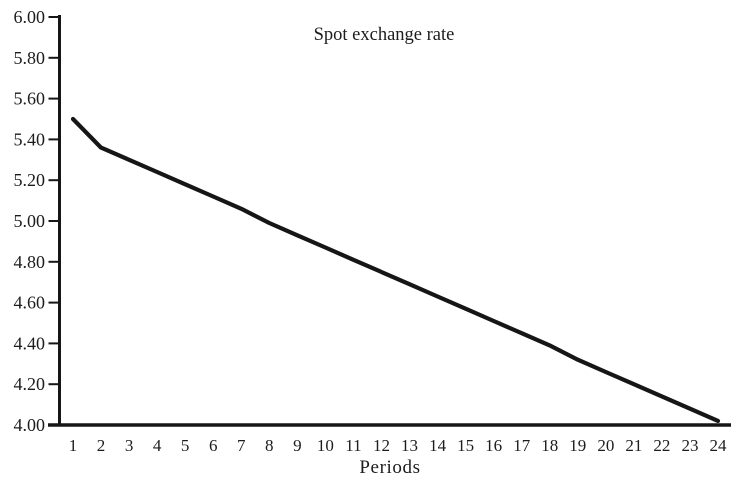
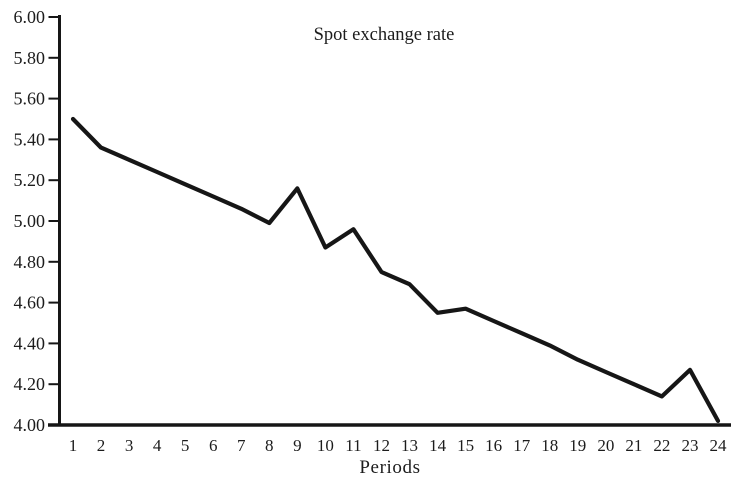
9: 4.93 -> 5.16
11: 4.81 -> 4.96
14: 4.63 -> 4.55
23: 4.08 -> 4.27
